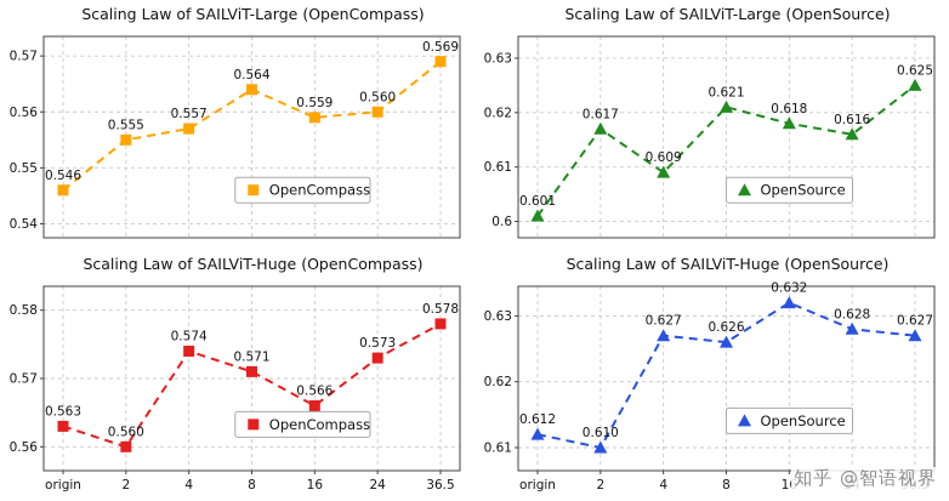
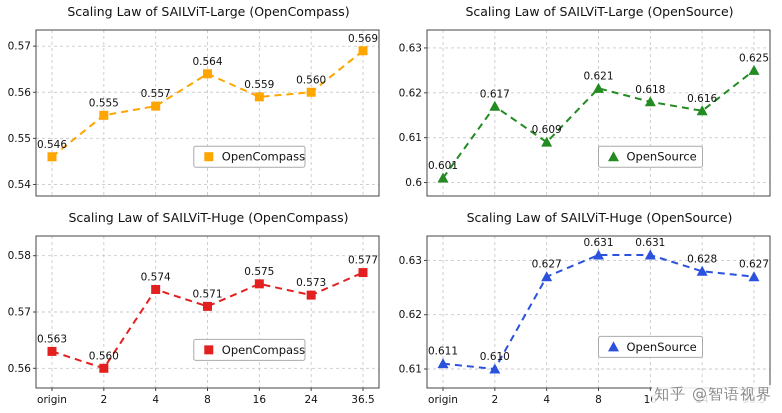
Scaling Law of SAILViT-Huge (OpenCompass)/16: 0.566 -> 0.575
Scaling Law of SAILViT-Huge (OpenCompass)/36.5: 0.578 -> 0.577
Scaling Law of SAILViT-Huge (OpenSource)/origin: 0.612 -> 0.611
Scaling Law of SAILViT-Huge (OpenSource)/8: 0.626 -> 0.631
Scaling Law of SAILViT-Huge (OpenSource)/16: 0.632 -> 0.631
